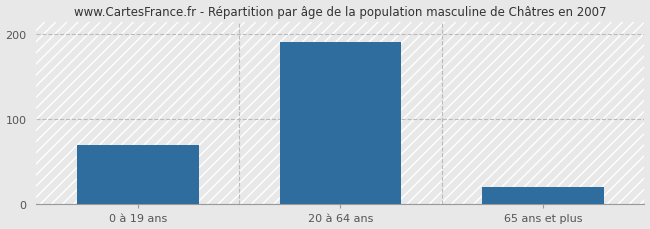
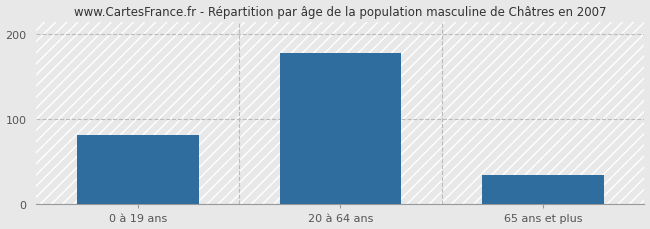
0 à 19 ans: 70 -> 82
20 à 64 ans: 191 -> 178
65 ans et plus: 21 -> 34
